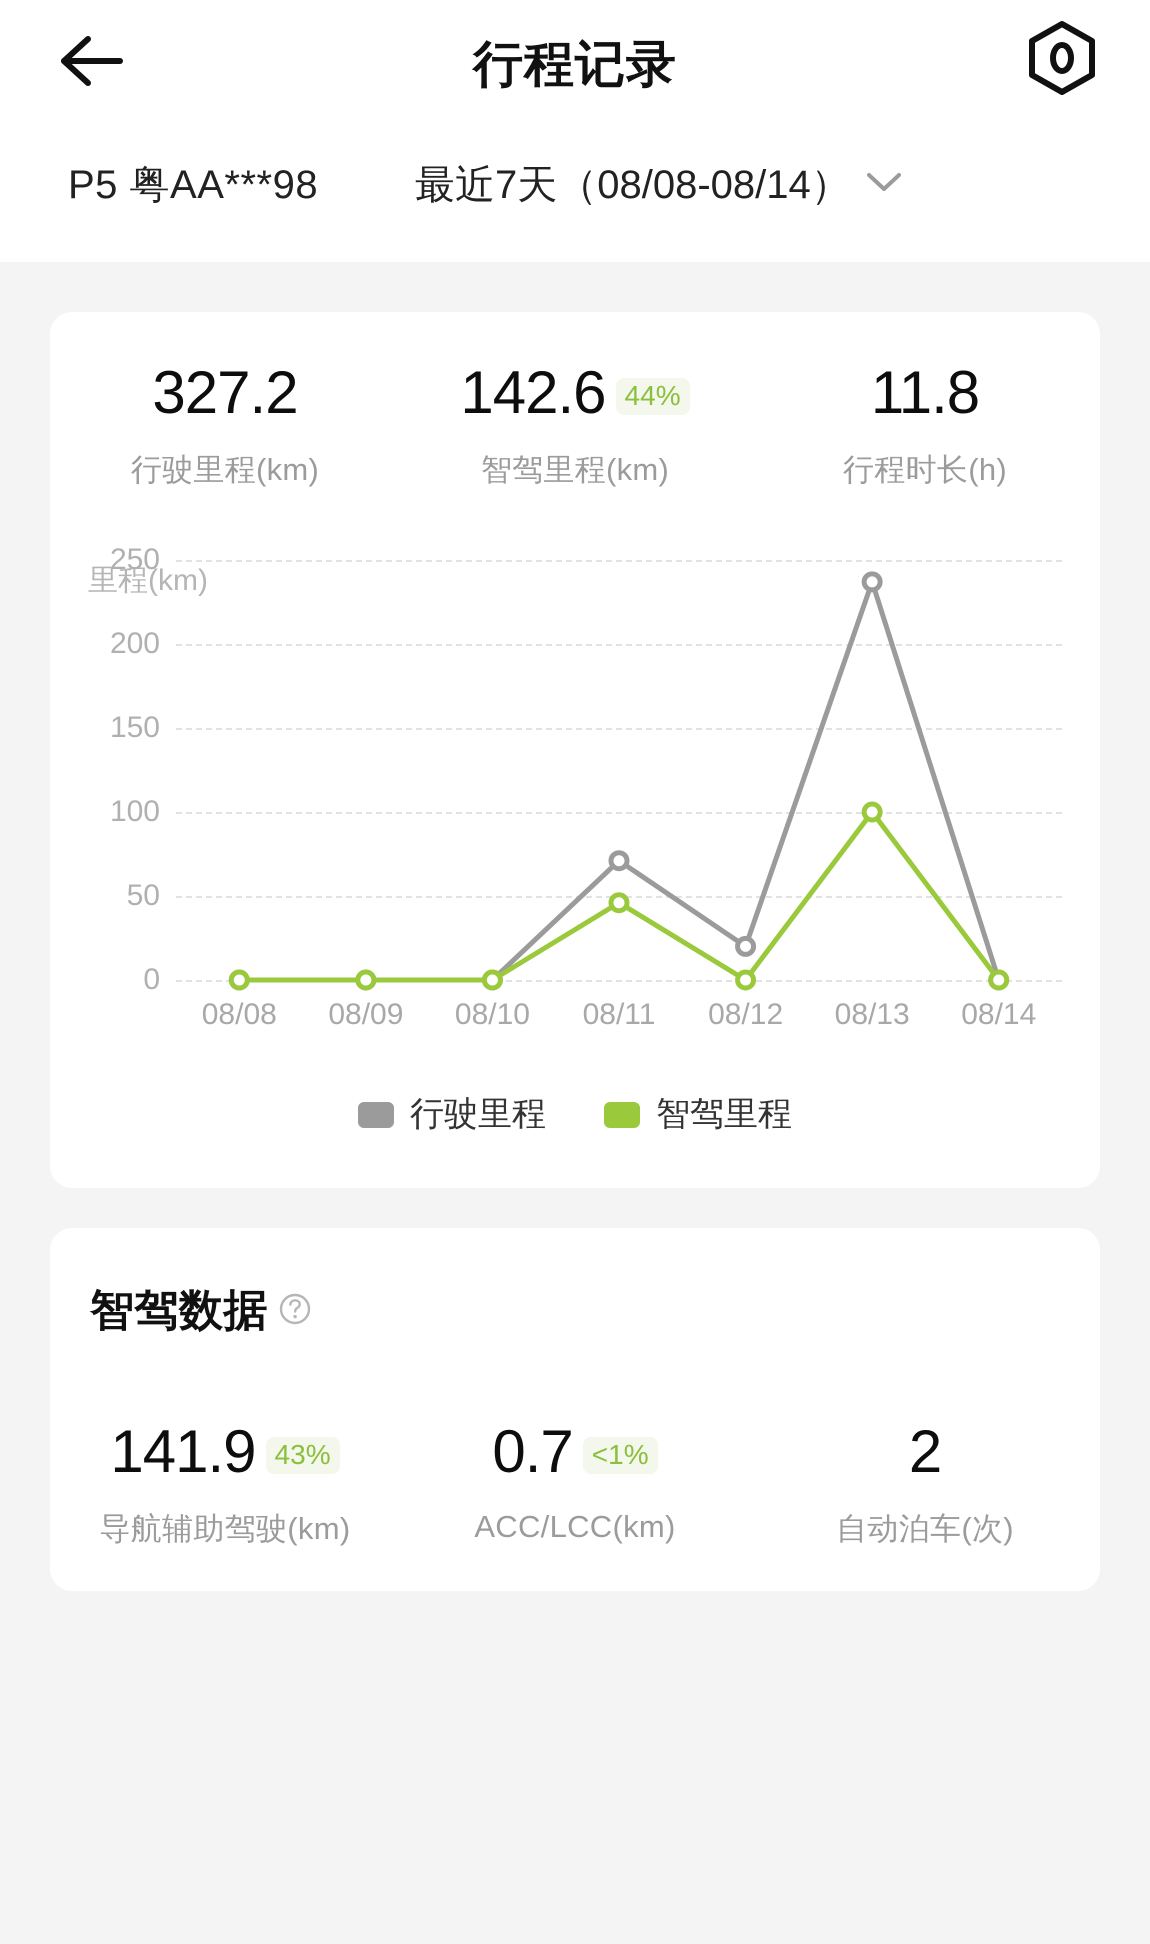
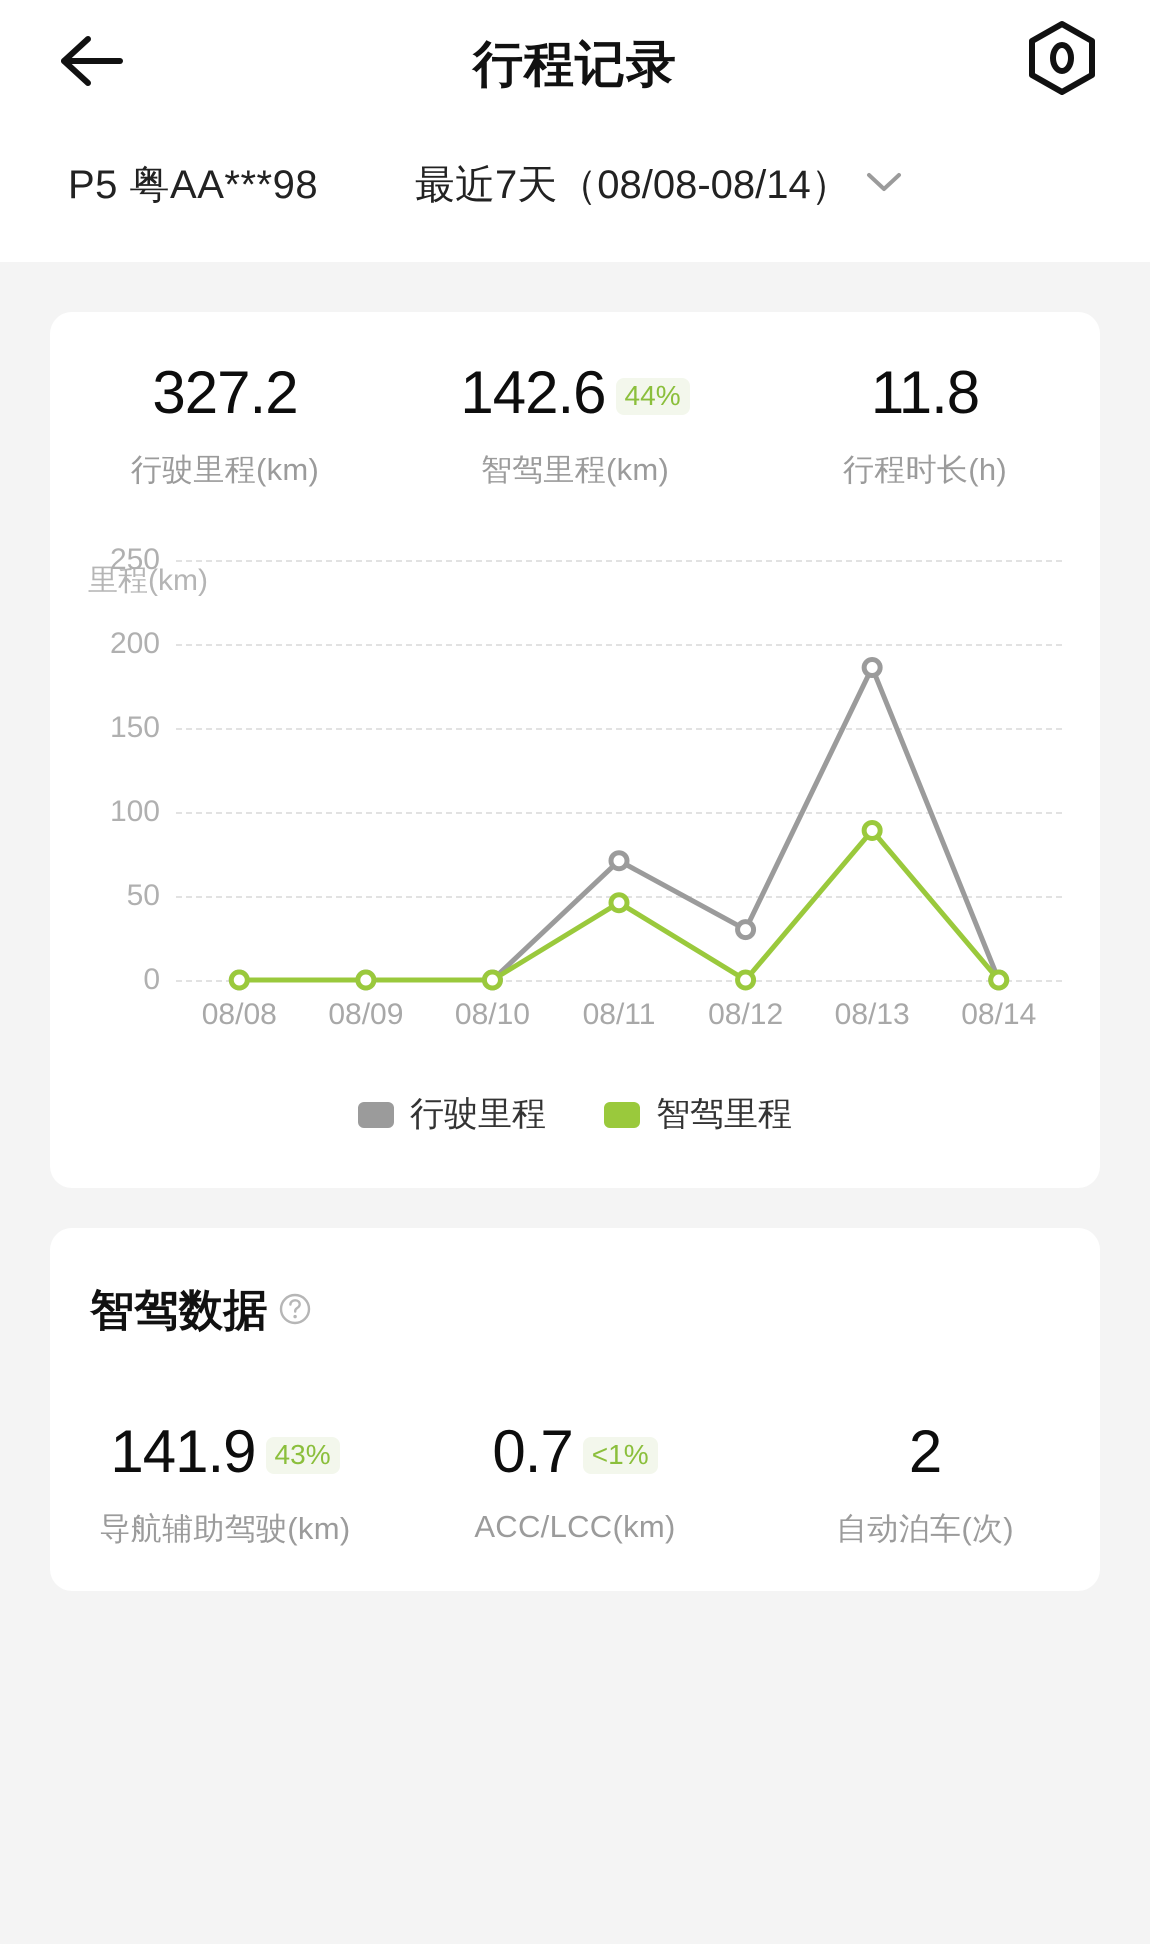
行驶里程/08/12: 20 -> 30
行驶里程/08/13: 237 -> 186
智驾里程/08/13: 100 -> 89
